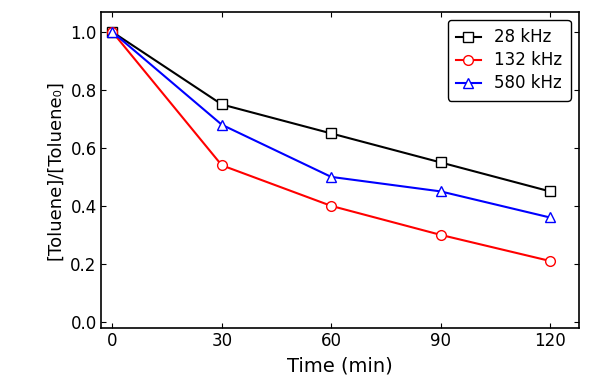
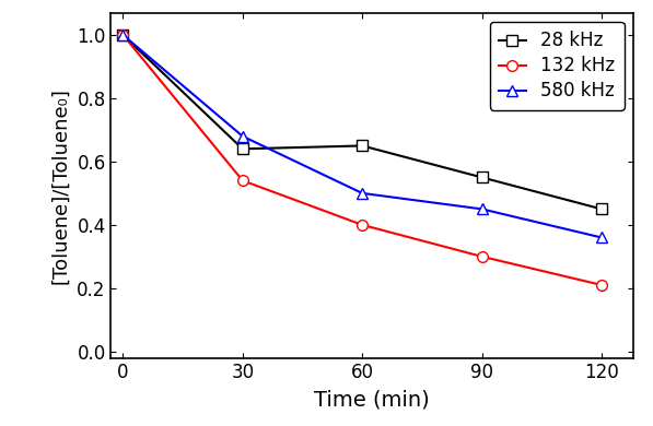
28 kHz/30: 0.75 -> 0.64
